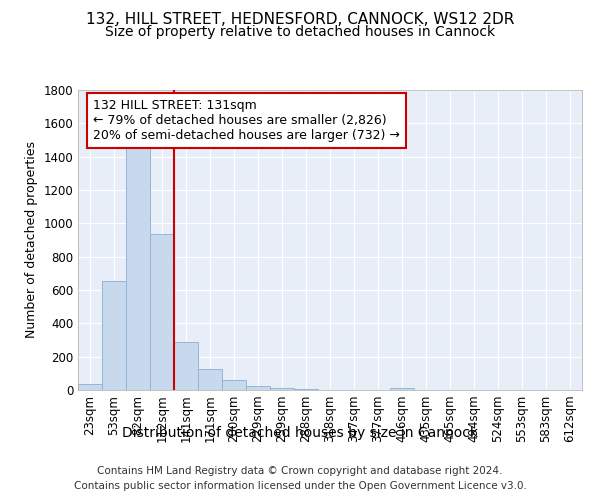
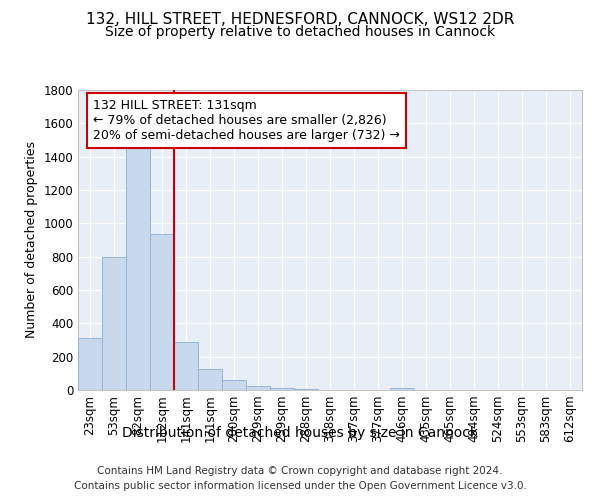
23sqm: 40 -> 310
53sqm: 650 -> 800
